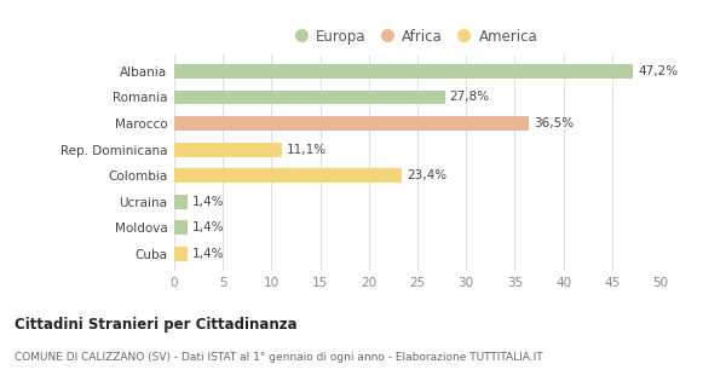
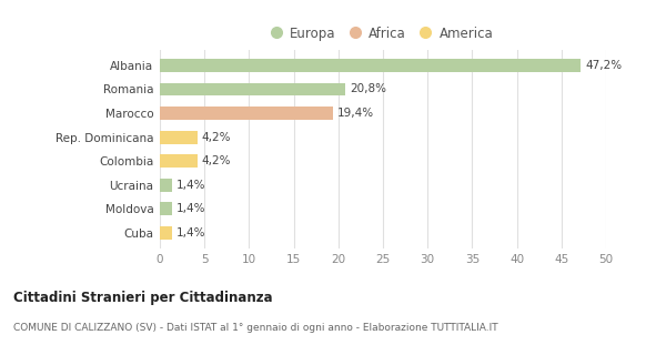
Romania: 27,8% -> 20,8%
Marocco: 36,5% -> 19,4%
Rep. Dominicana: 11,1% -> 4,2%
Colombia: 23,4% -> 4,2%
